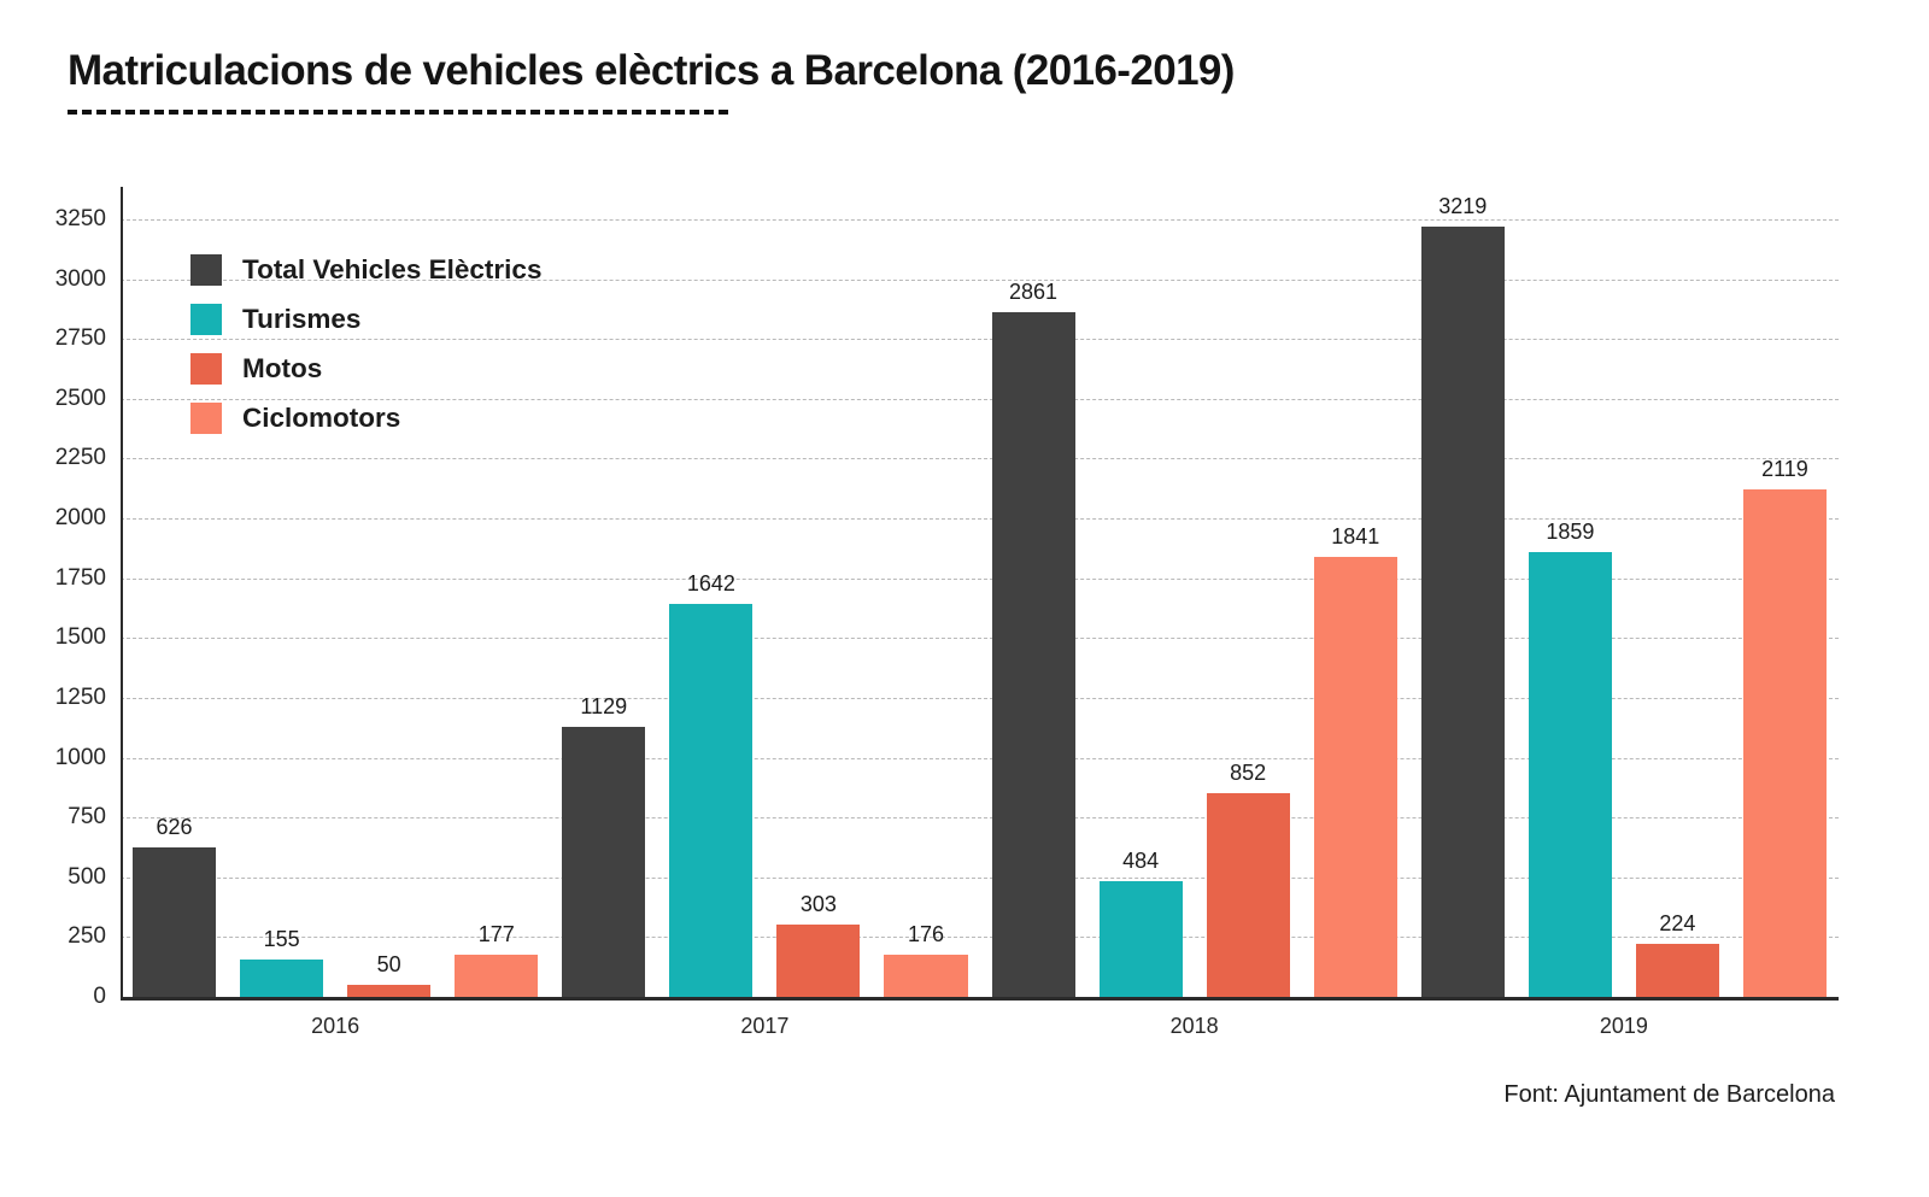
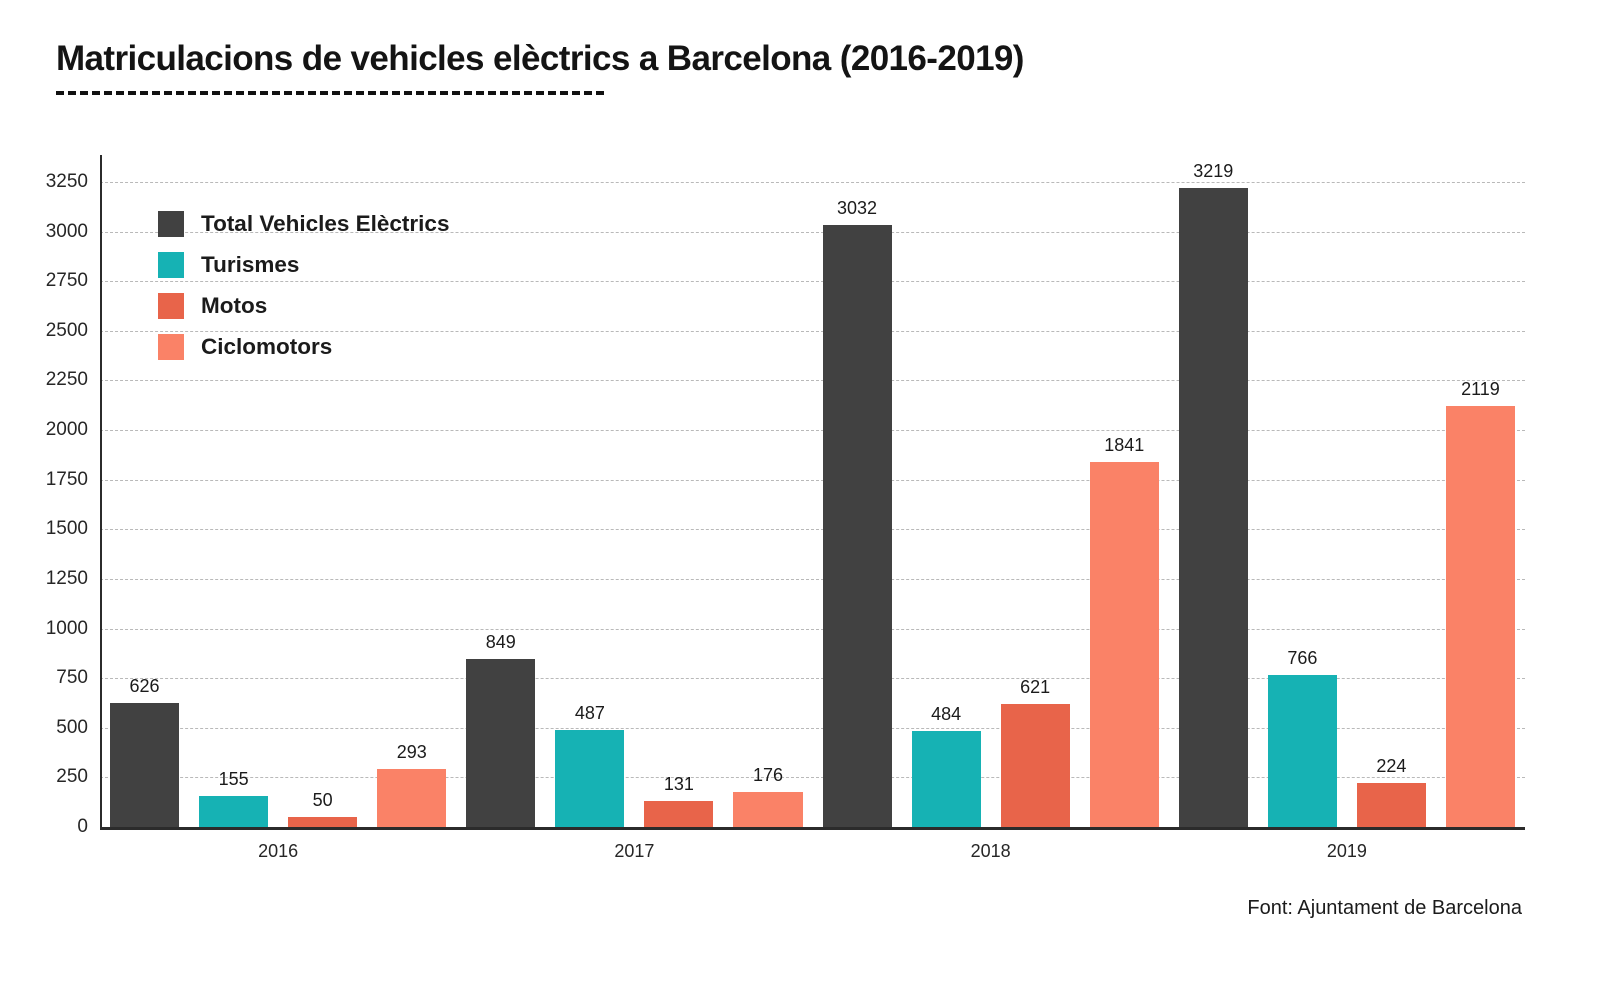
Ciclomotors/2016: 177 -> 293
Total Vehicles Elèctrics/2017: 1129 -> 849
Turismes/2017: 1642 -> 487
Motos/2017: 303 -> 131
Total Vehicles Elèctrics/2018: 2861 -> 3032
Motos/2018: 852 -> 621
Turismes/2019: 1859 -> 766
